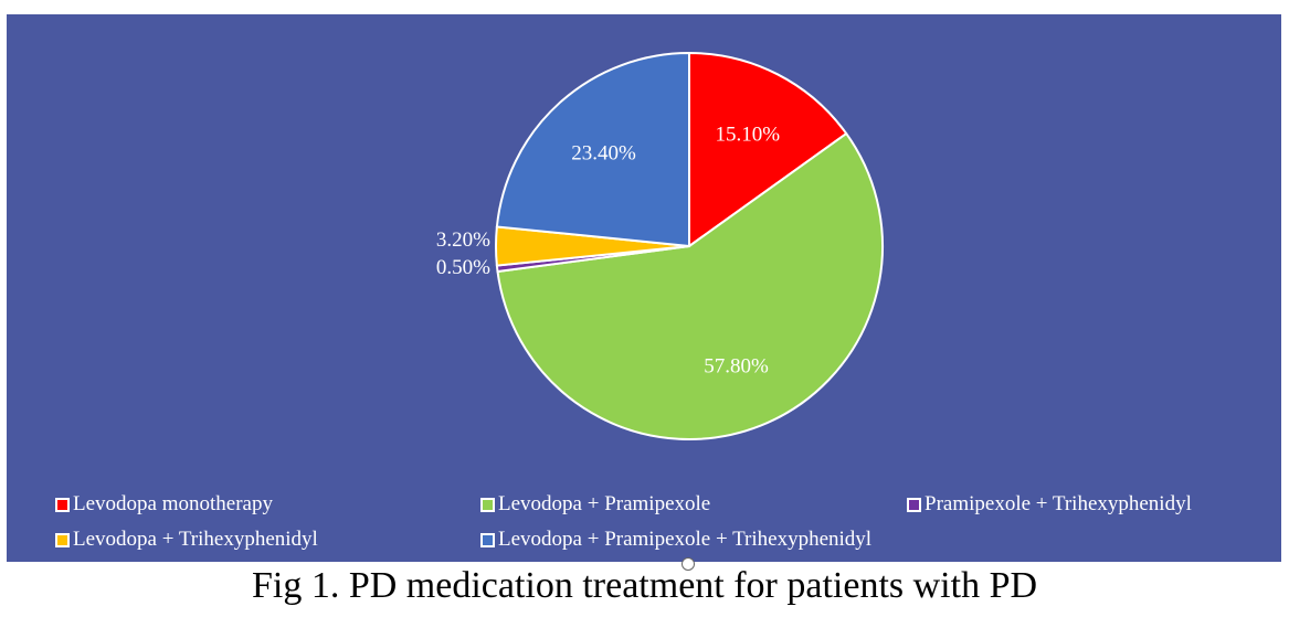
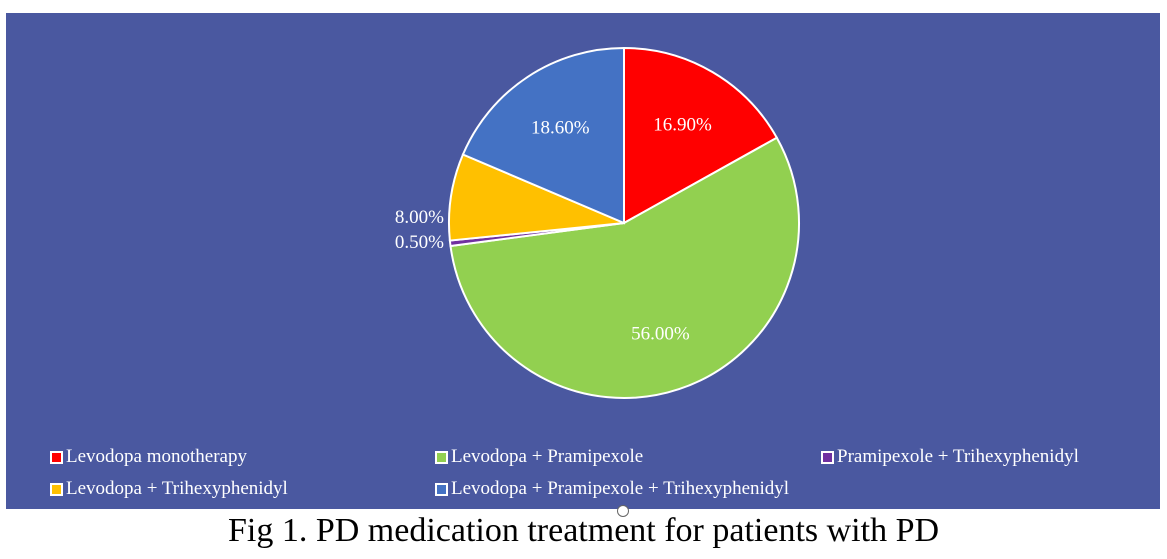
Levodopa monotherapy: 15.10% -> 16.90%
Levodopa + Pramipexole: 57.80% -> 56.00%
Levodopa + Trihexyphenidyl: 3.20% -> 8.00%
Levodopa + Pramipexole + Trihexyphenidyl: 23.40% -> 18.60%
